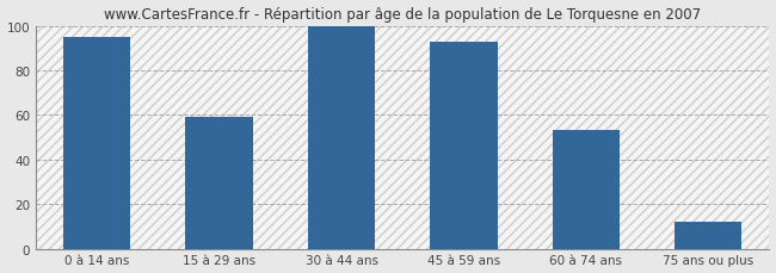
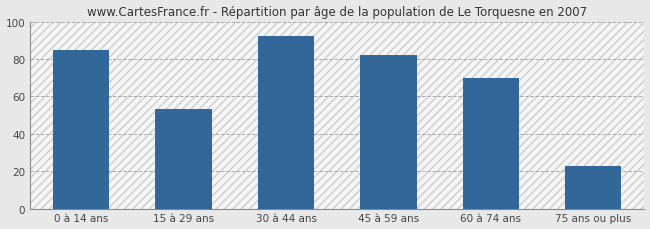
0 à 14 ans: 95 -> 85
15 à 29 ans: 59 -> 53
30 à 44 ans: 100 -> 92
45 à 59 ans: 93 -> 82
60 à 74 ans: 53 -> 70
75 ans ou plus: 12 -> 23
